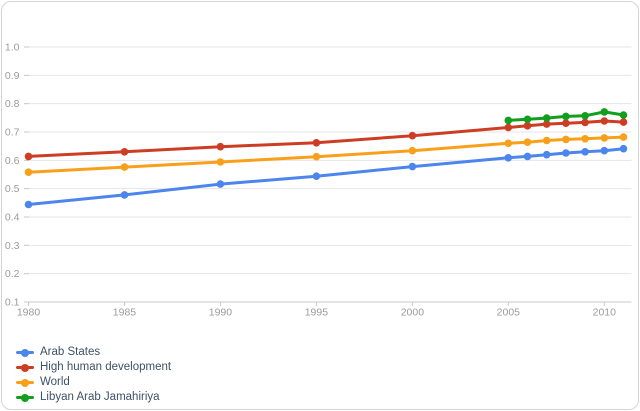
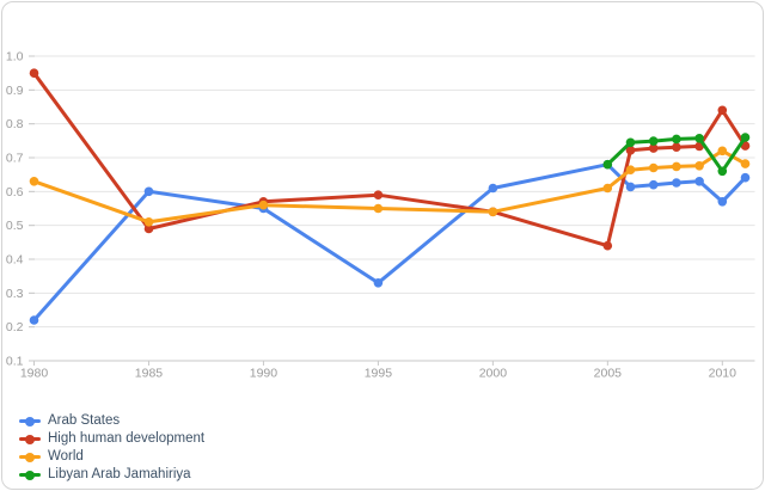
Arab States/1980: 0.44 -> 0.22
High human development/1980: 0.61 -> 0.95
World/1980: 0.56 -> 0.63
Arab States/1985: 0.48 -> 0.60
High human development/1985: 0.63 -> 0.49
World/1985: 0.58 -> 0.51
Arab States/1990: 0.52 -> 0.55
High human development/1990: 0.65 -> 0.57
World/1990: 0.59 -> 0.56
Arab States/1995: 0.54 -> 0.33
High human development/1995: 0.66 -> 0.59
World/1995: 0.61 -> 0.55
Arab States/2000: 0.58 -> 0.61
High human development/2000: 0.69 -> 0.54
World/2000: 0.63 -> 0.54
Arab States/2005: 0.61 -> 0.68
High human development/2005: 0.72 -> 0.44
World/2005: 0.66 -> 0.61
Libyan Arab Jamahiriya/2005: 0.74 -> 0.68
Arab States/2010: 0.63 -> 0.57
High human development/2010: 0.74 -> 0.84
World/2010: 0.68 -> 0.72
Libyan Arab Jamahiriya/2010: 0.77 -> 0.66
